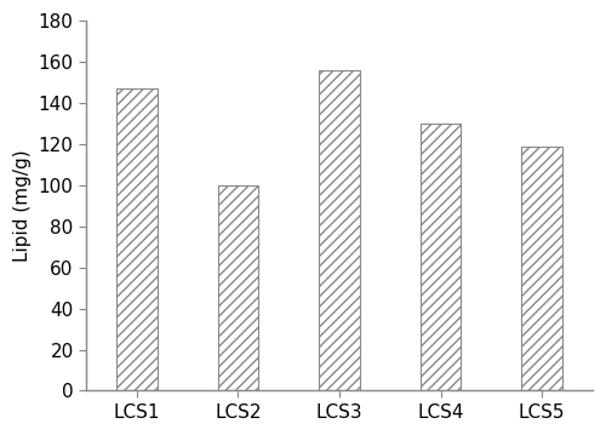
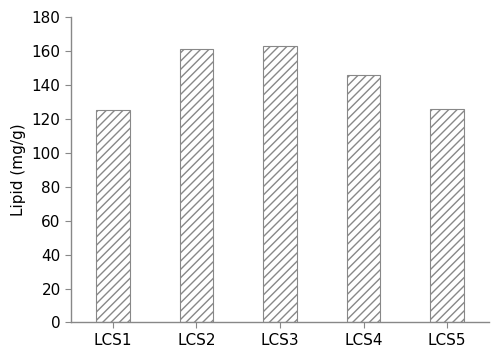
LCS1: 147 -> 125
LCS2: 100 -> 161
LCS3: 156 -> 163
LCS4: 130 -> 146
LCS5: 119 -> 126
